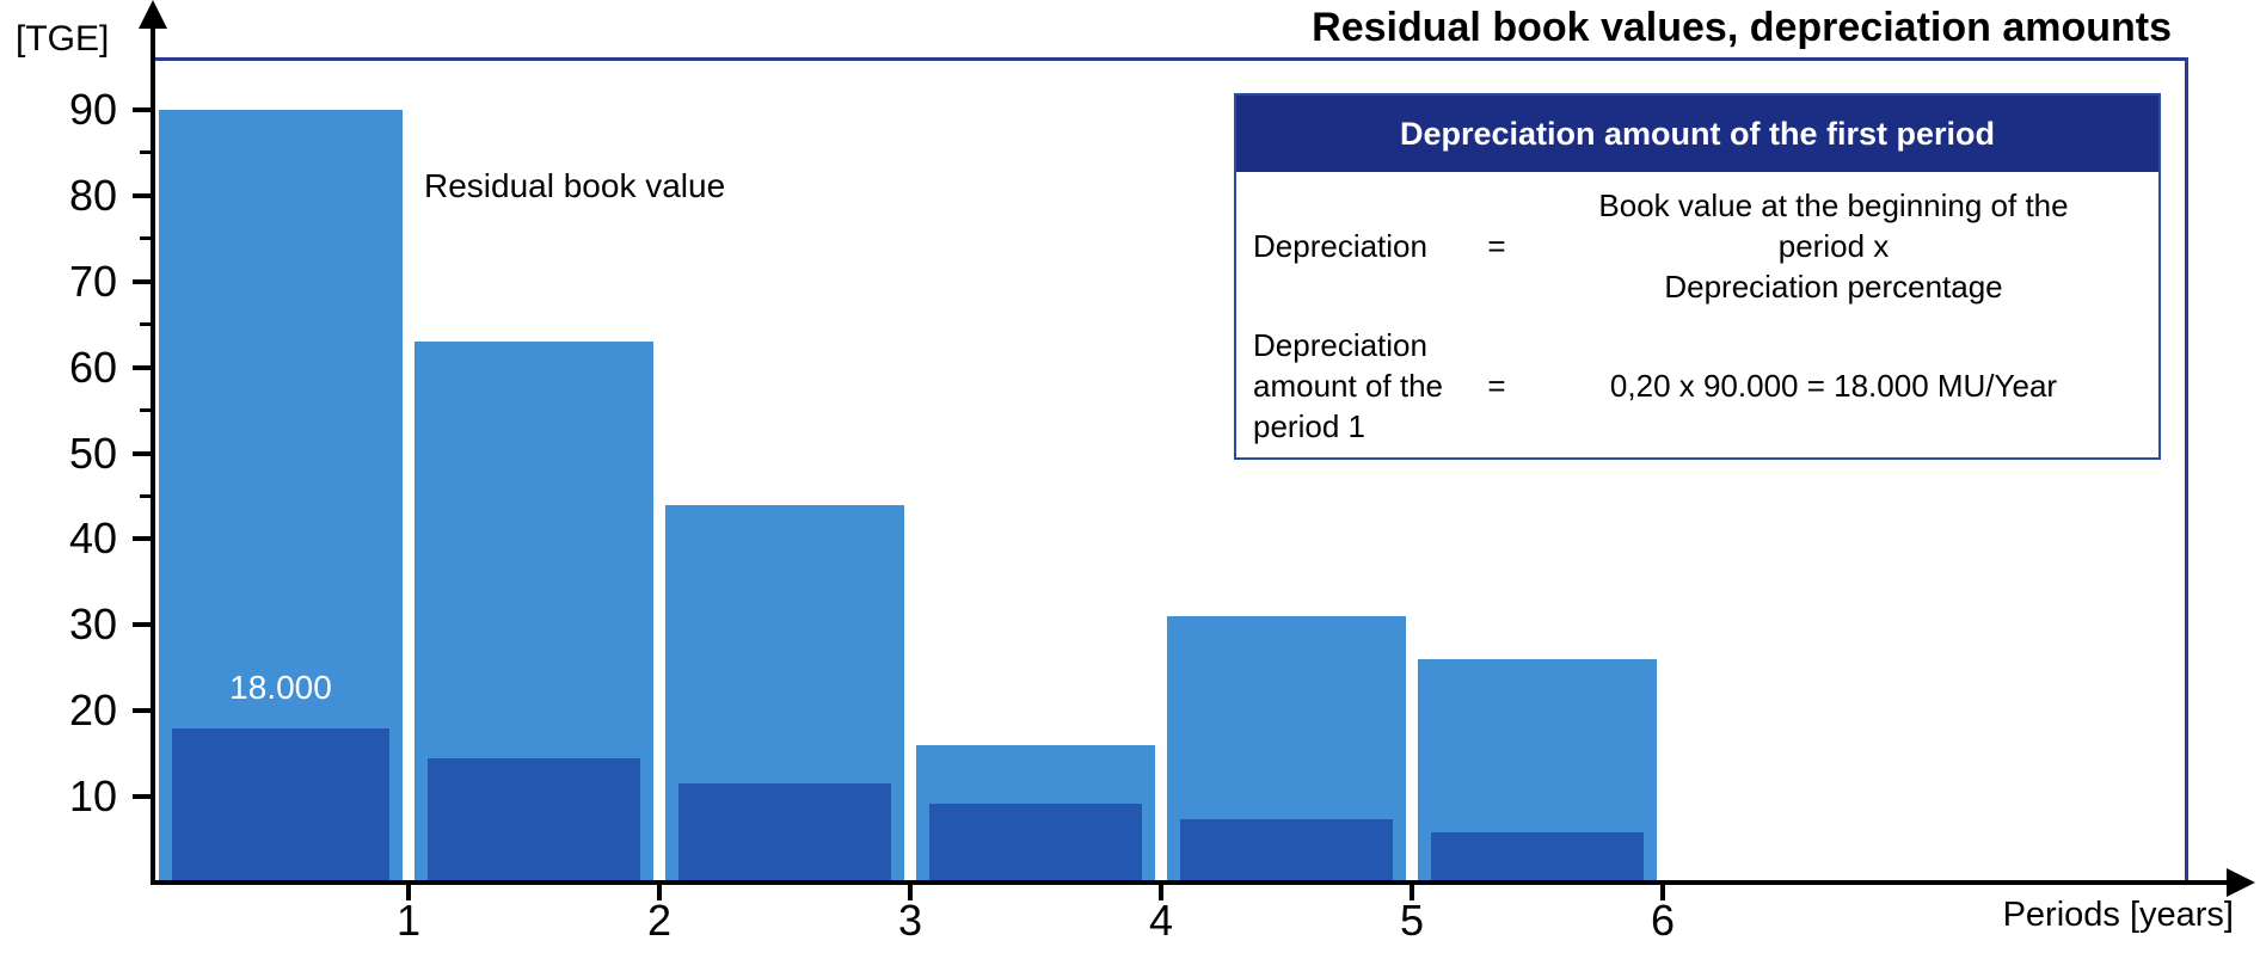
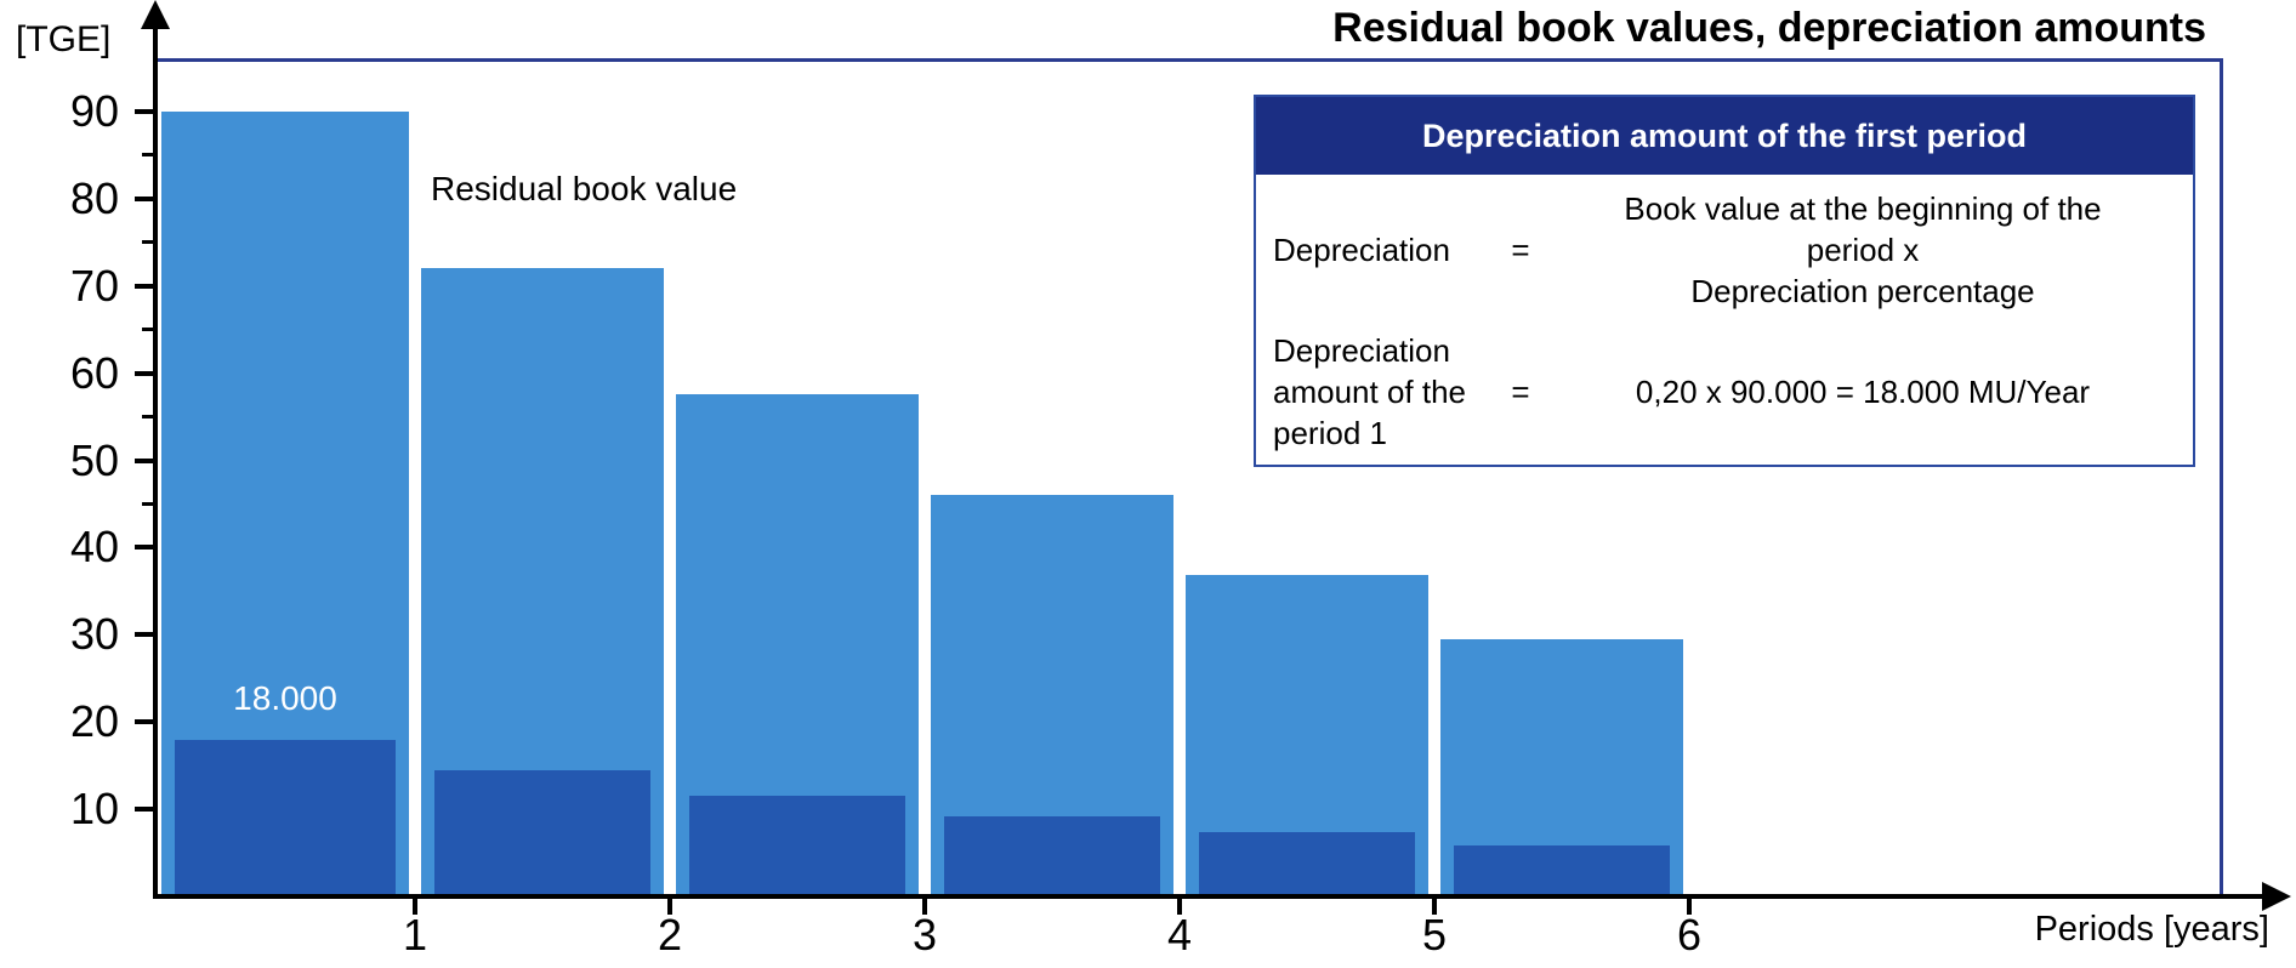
Residual book value/2: 63 -> 72
Residual book value/3: 44 -> 58
Residual book value/4: 16 -> 46
Residual book value/5: 31 -> 37
Residual book value/6: 26 -> 29
